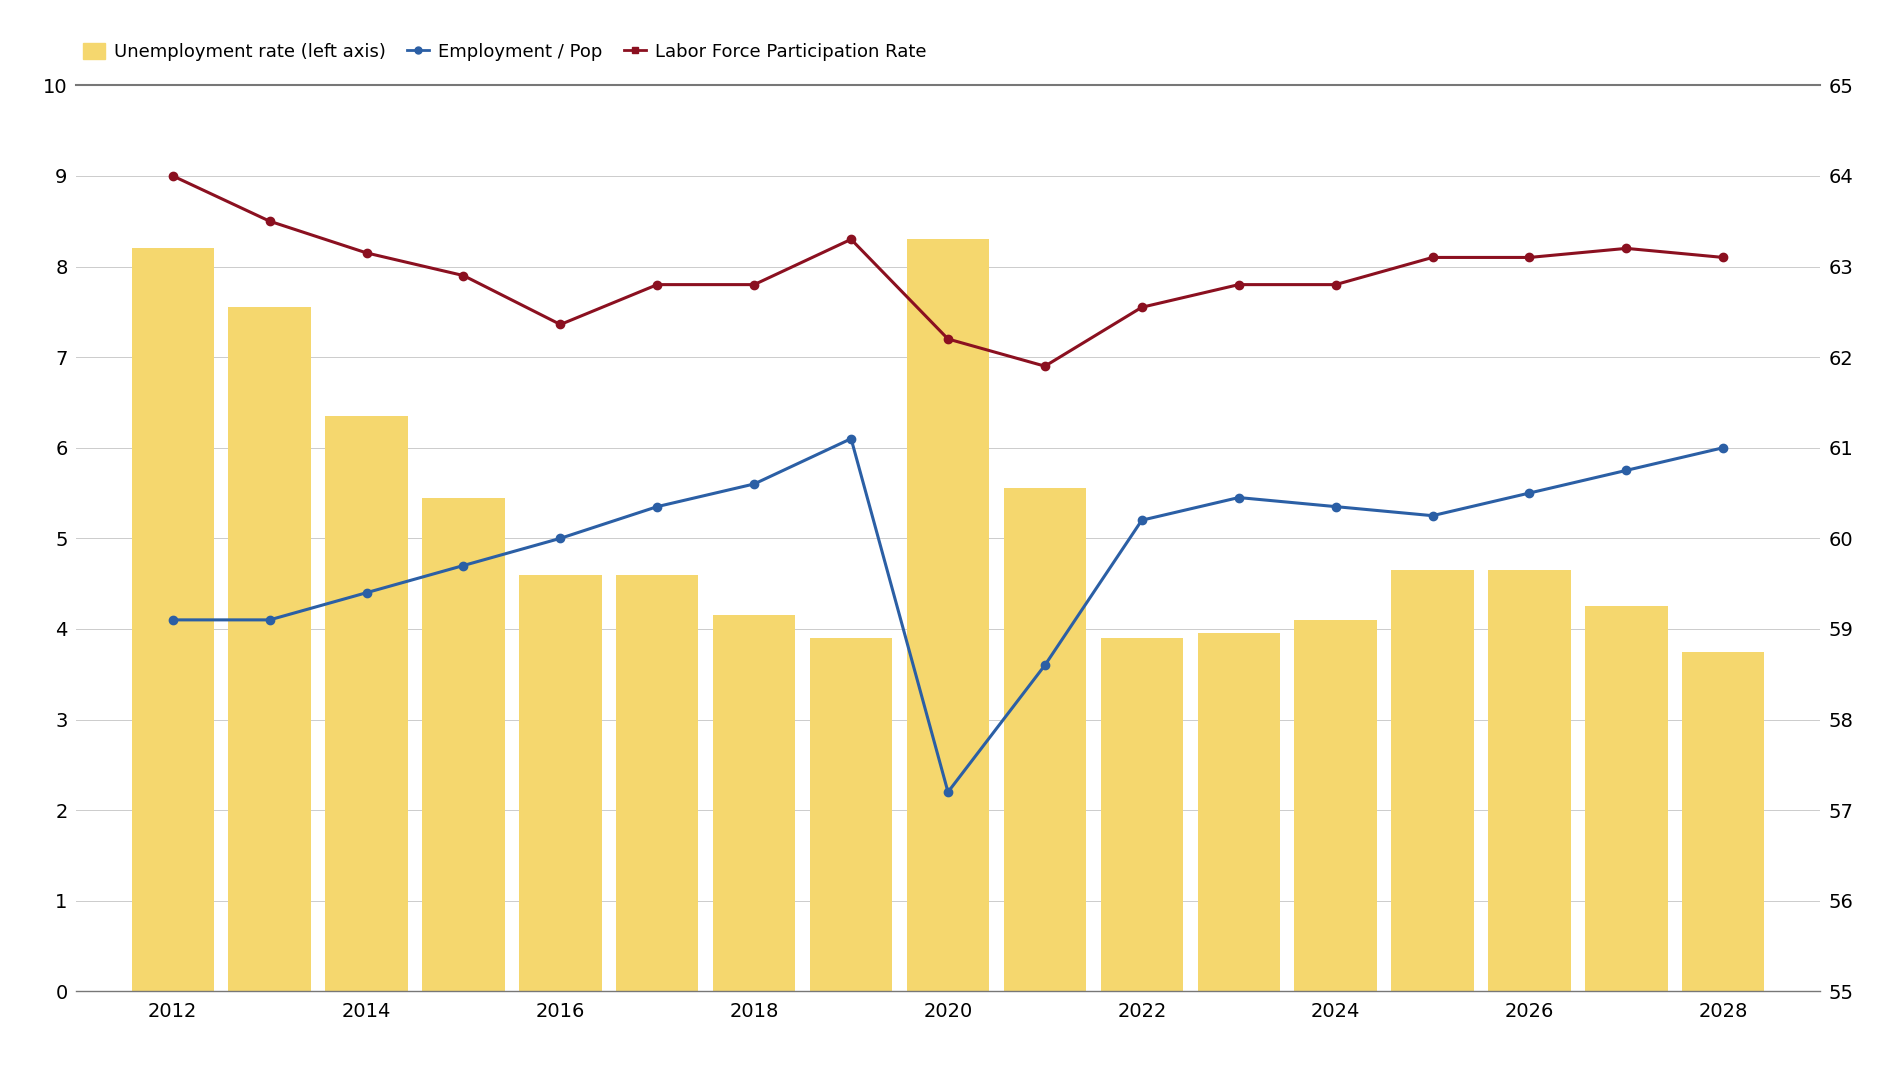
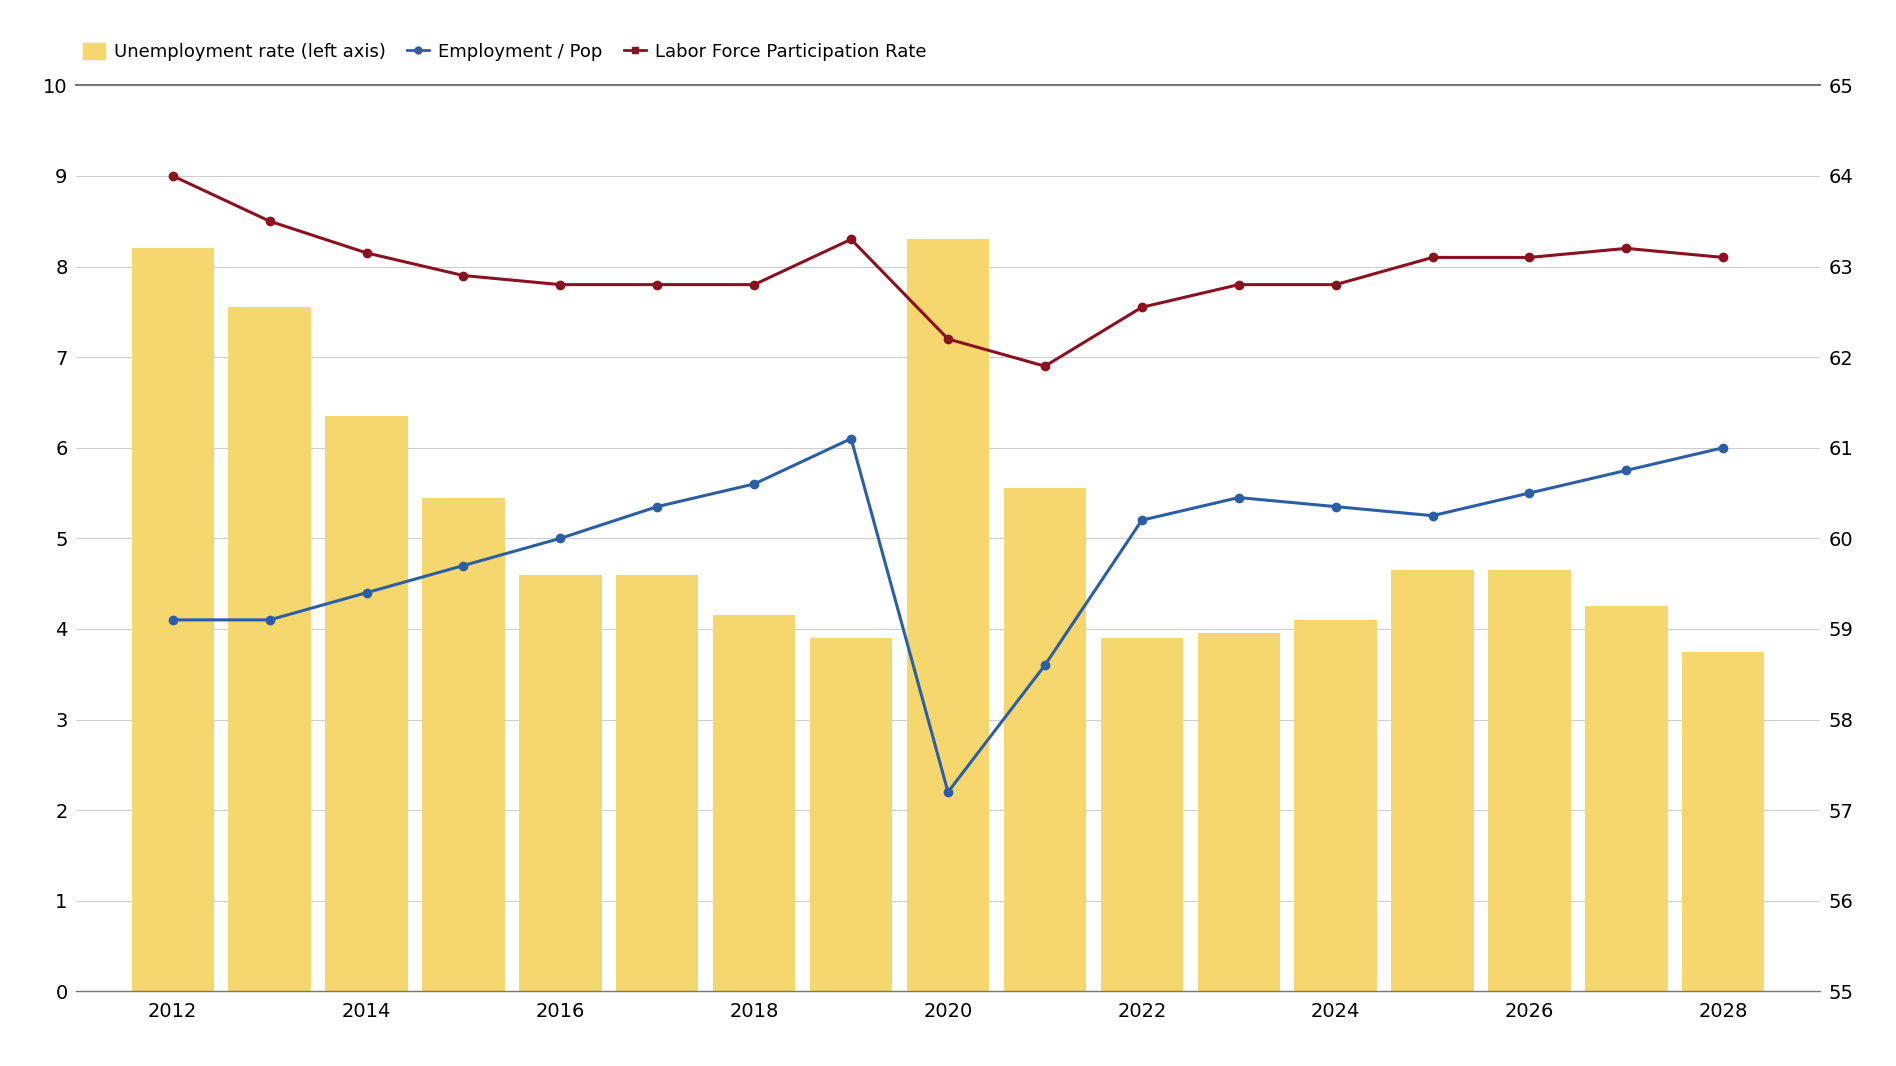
Labor Force Participation Rate/2016: 62.36 -> 62.80
